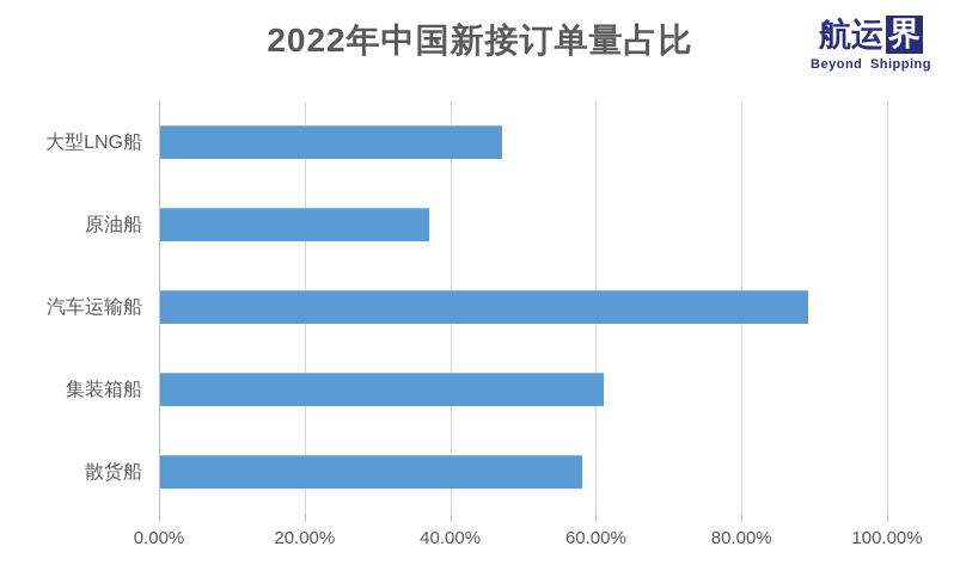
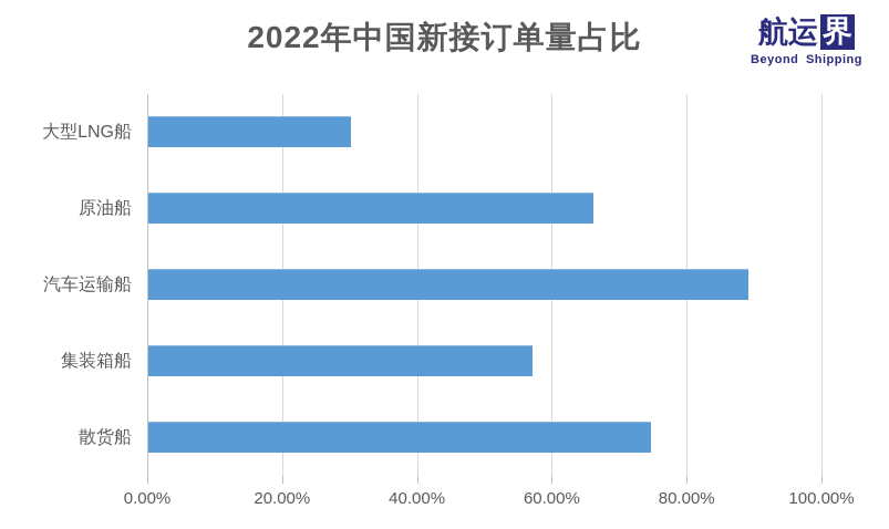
大型LNG船: 47% -> 30%
原油船: 37% -> 66%
集装箱船: 61% -> 57%
散货船: 58% -> 74%
